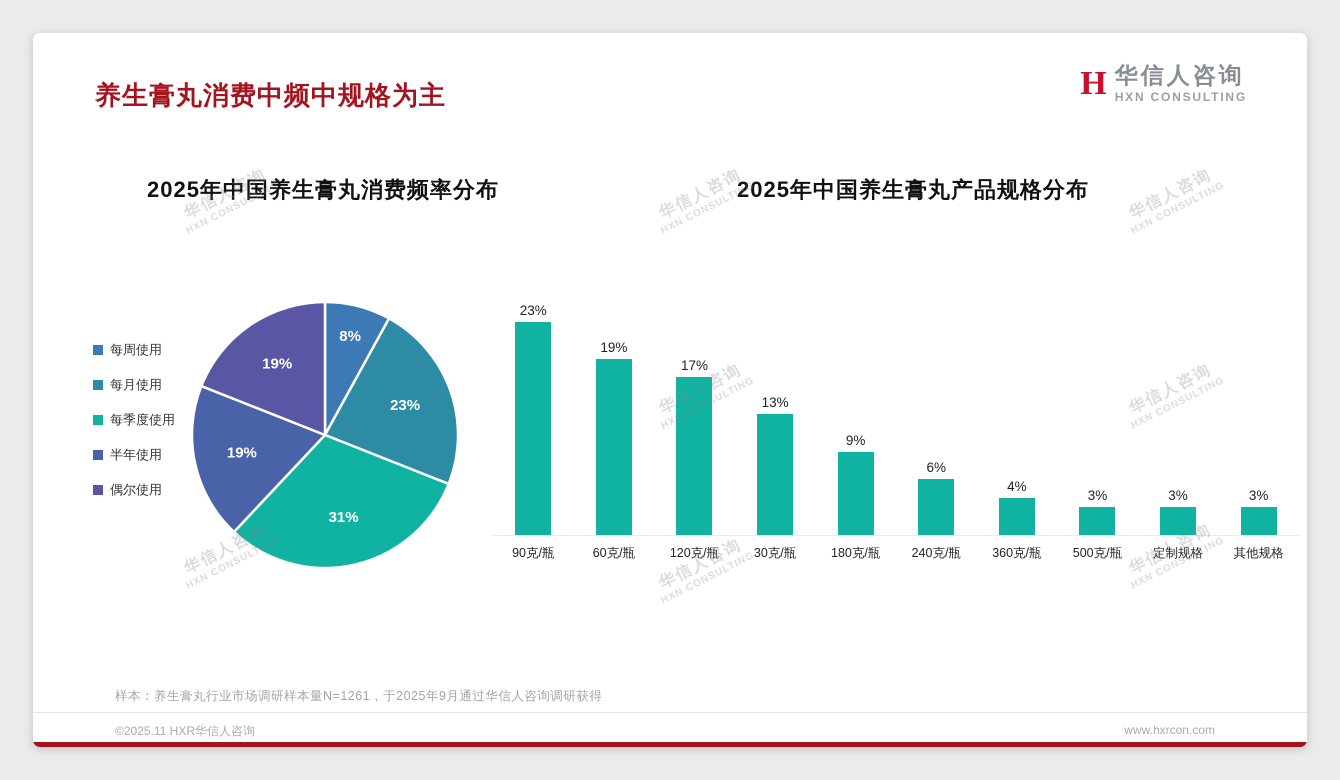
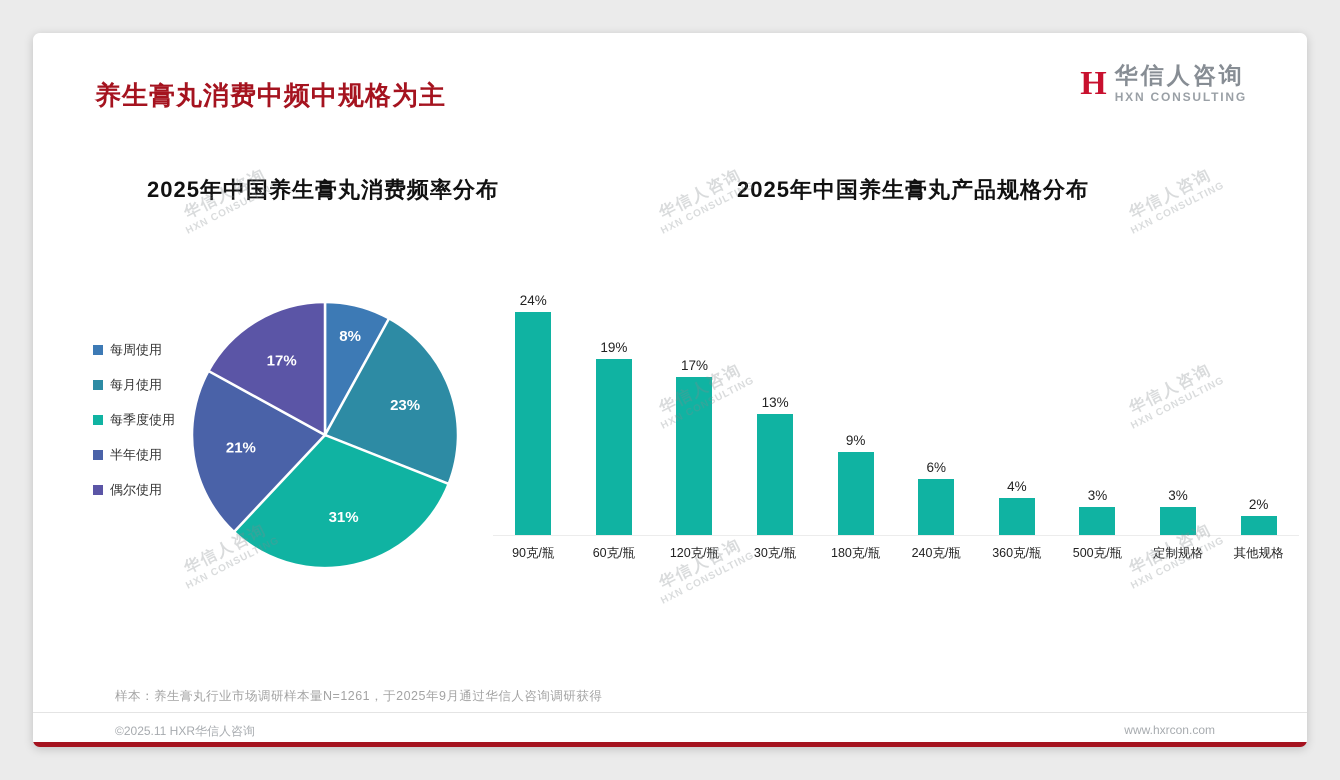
2025年中国养生膏丸消费频率分布/半年使用: 19% -> 21%
2025年中国养生膏丸消费频率分布/偶尔使用: 19% -> 17%
2025年中国养生膏丸产品规格分布/90克/瓶: 23% -> 24%
2025年中国养生膏丸产品规格分布/其他规格: 3% -> 2%
